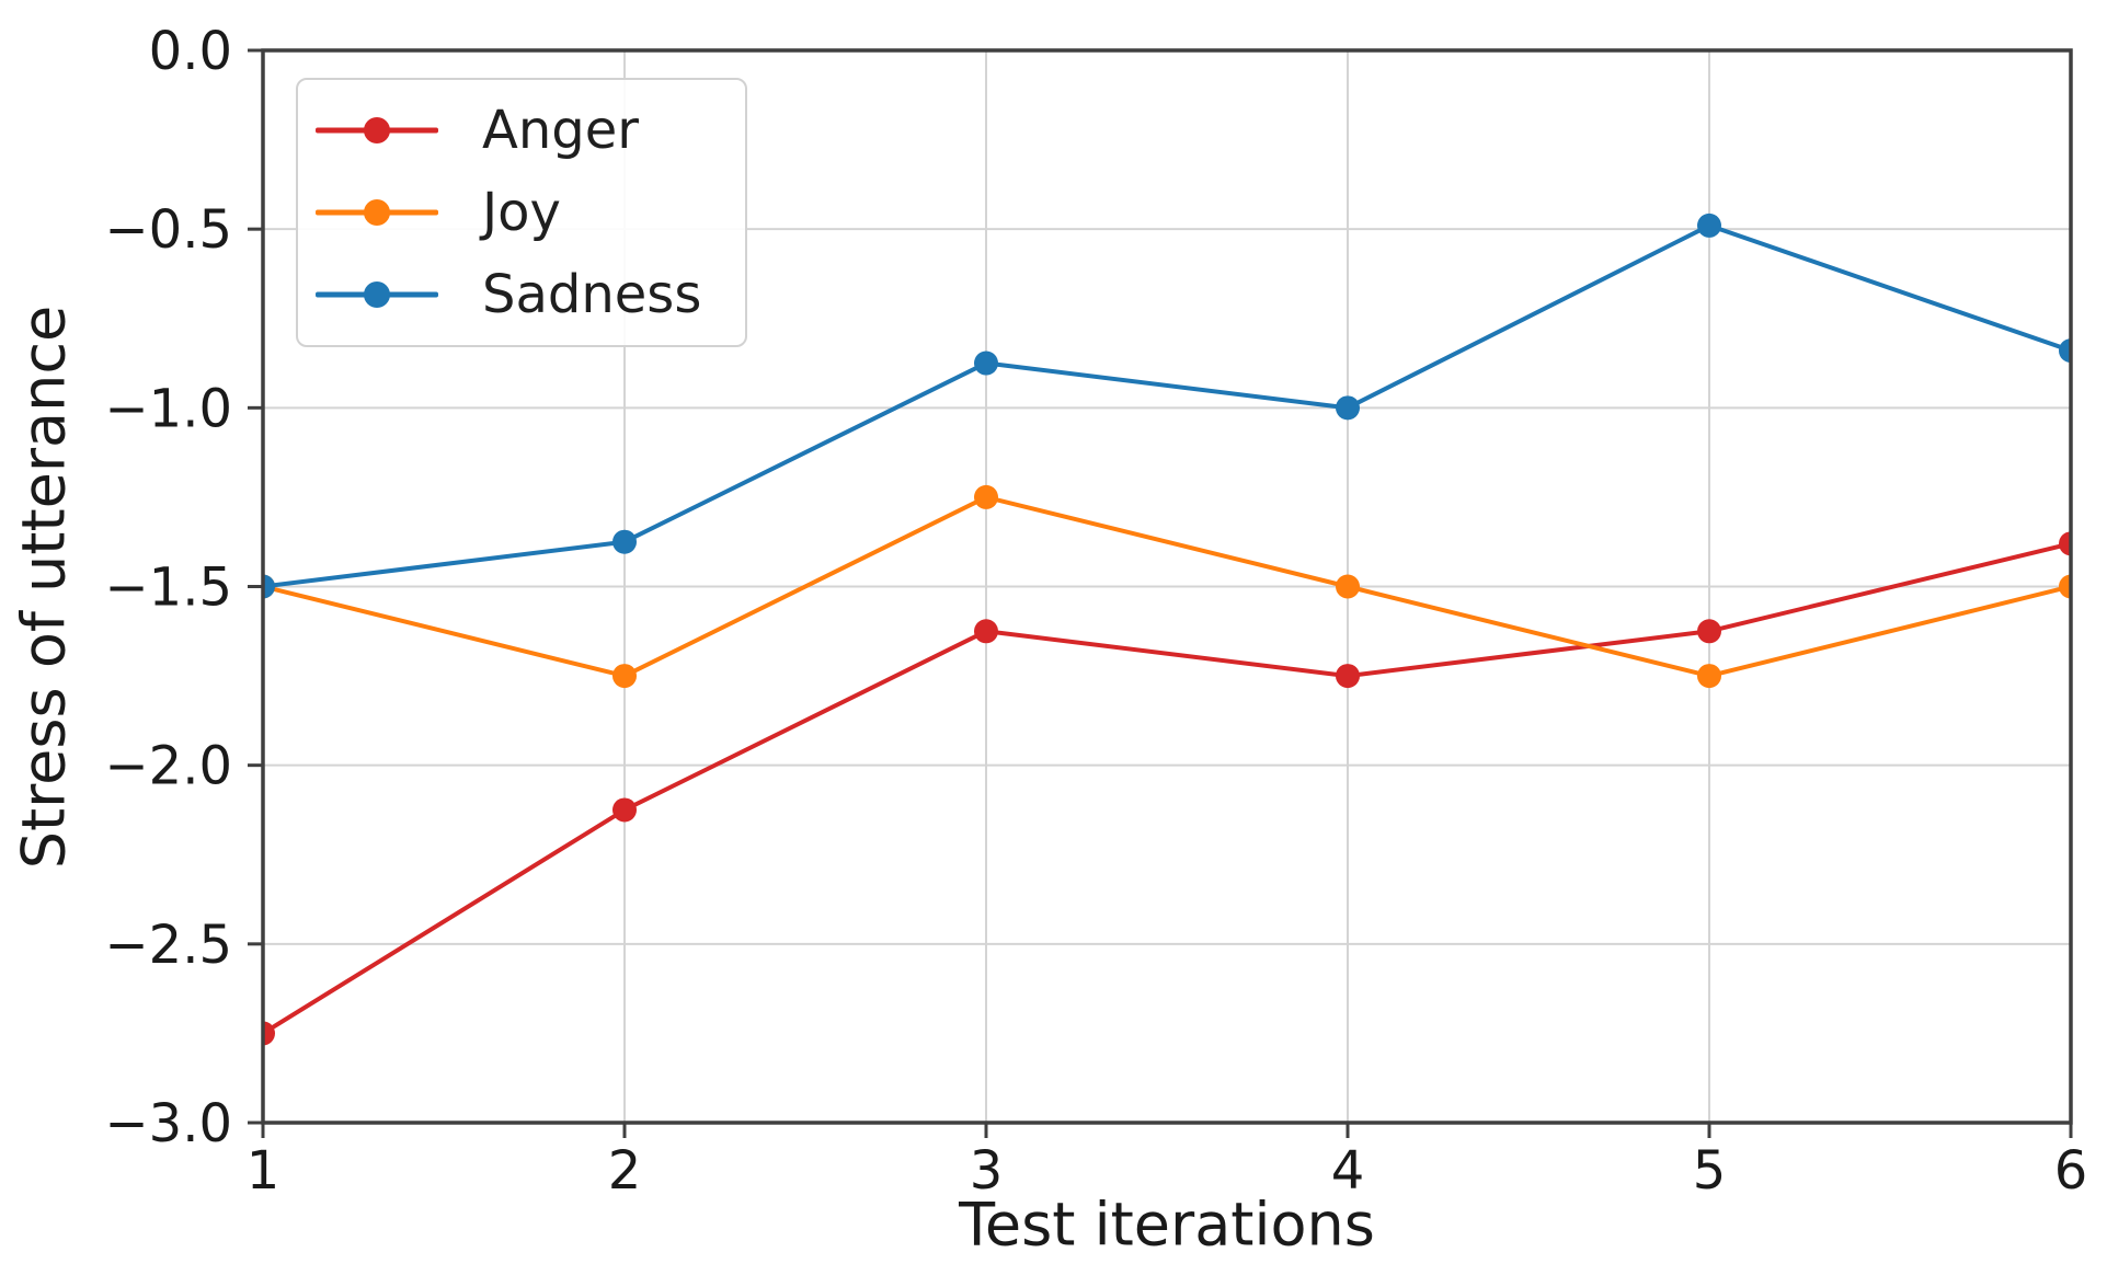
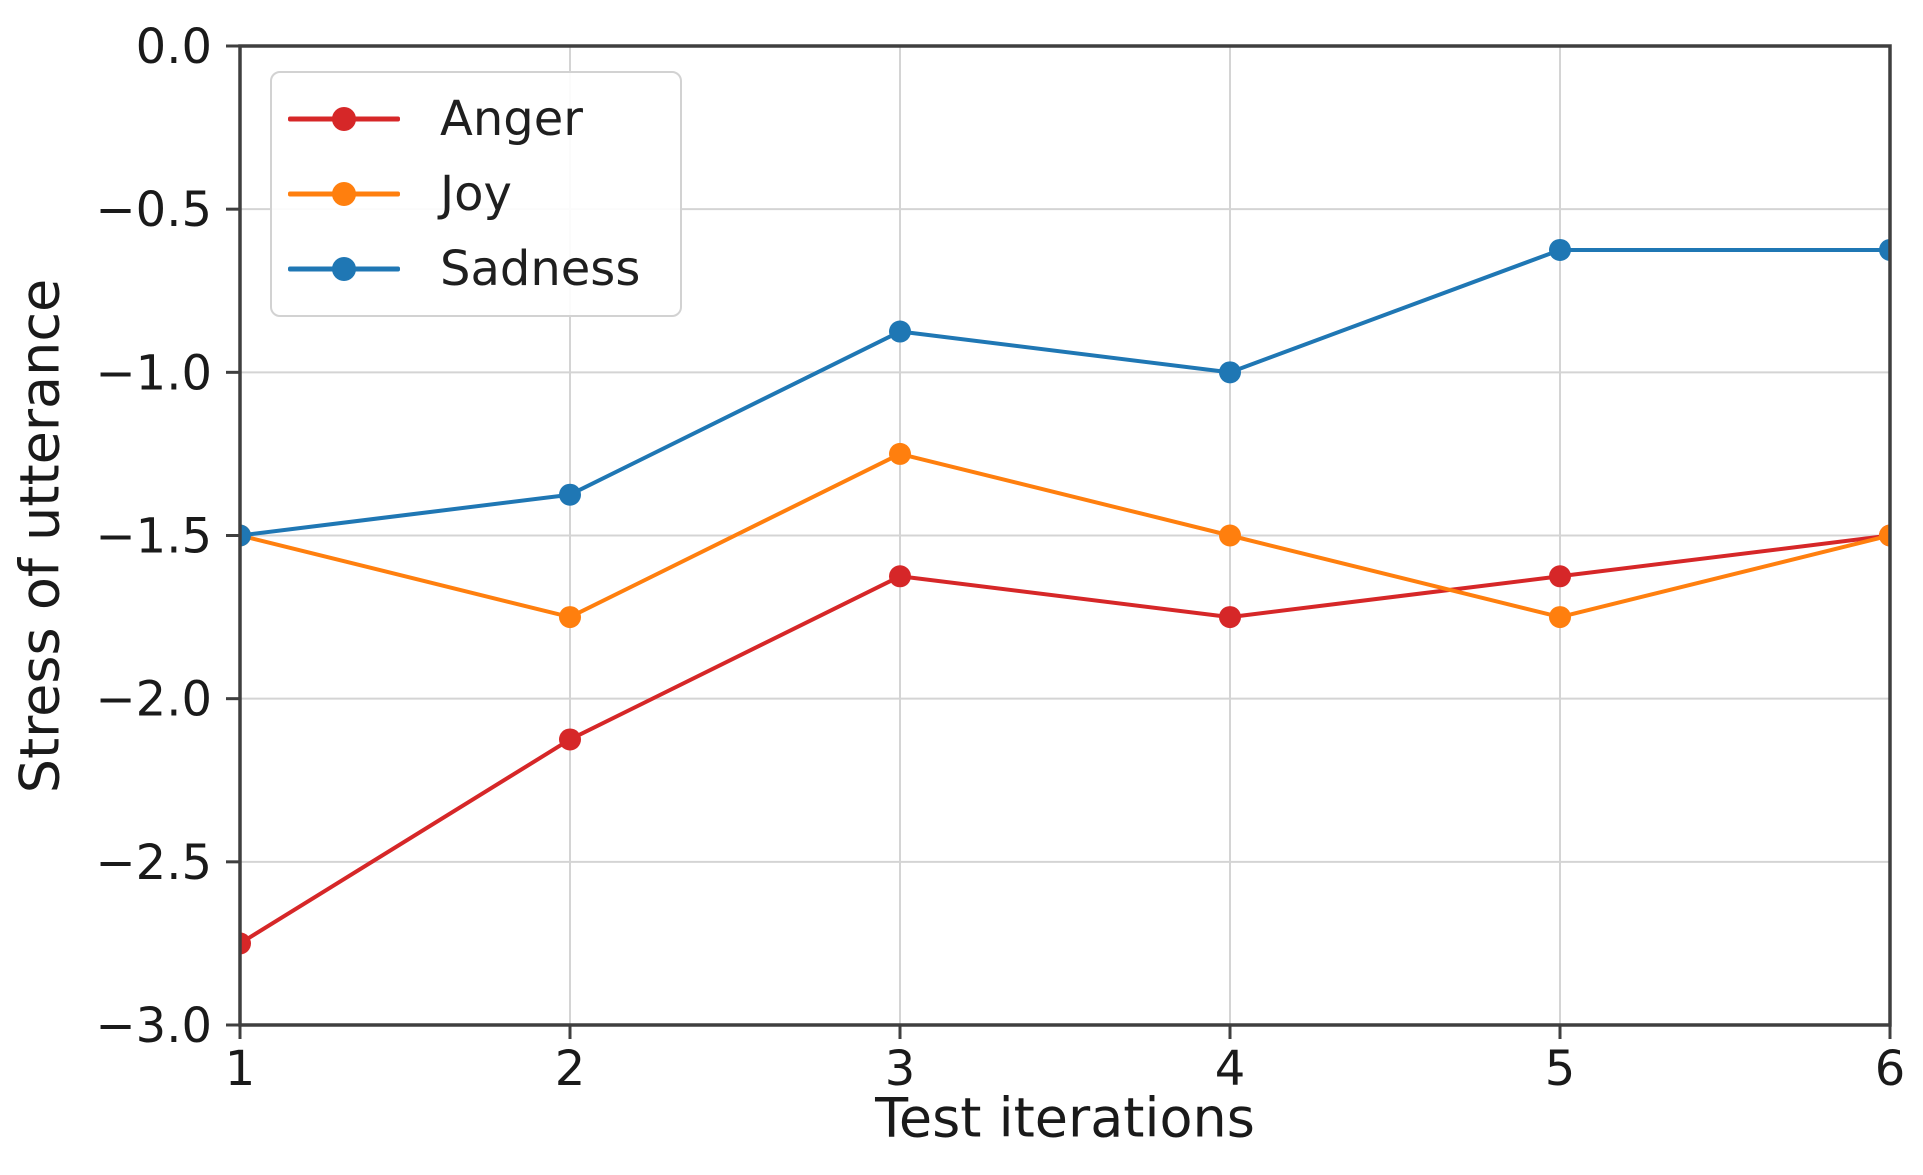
Sadness/5: -0.49 -> -0.62
Anger/6: -1.38 -> -1.50
Sadness/6: -0.84 -> -0.62
